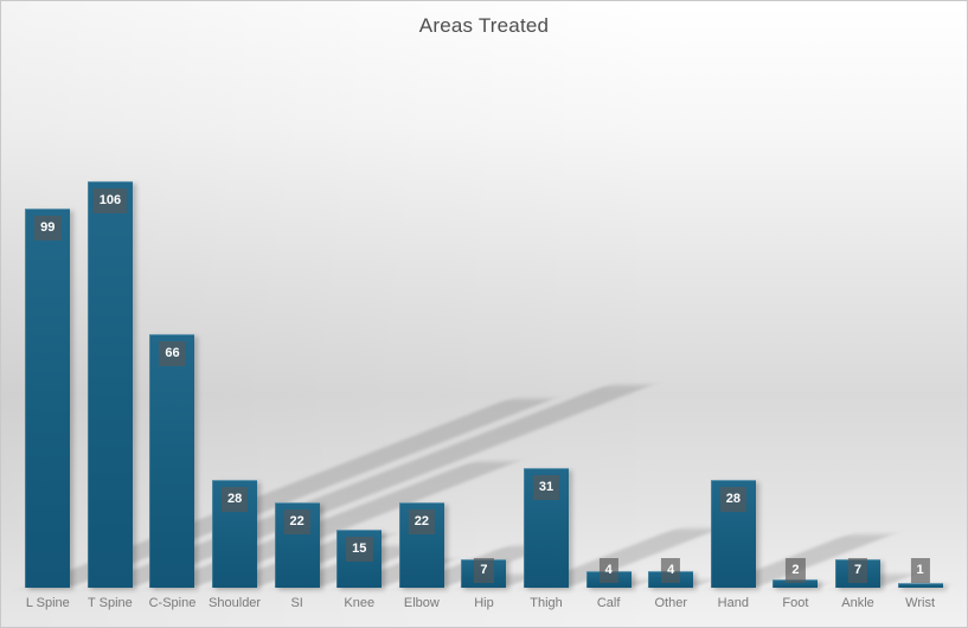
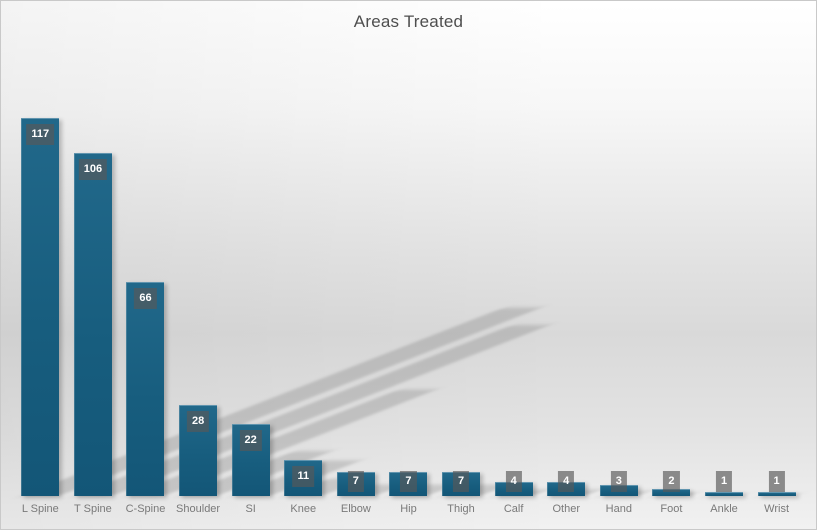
L Spine: 99 -> 117
Knee: 15 -> 11
Elbow: 22 -> 7
Thigh: 31 -> 7
Hand: 28 -> 3
Ankle: 7 -> 1
